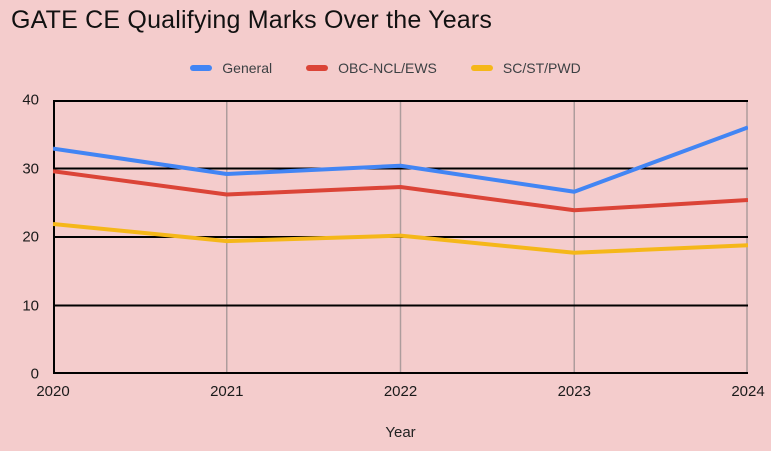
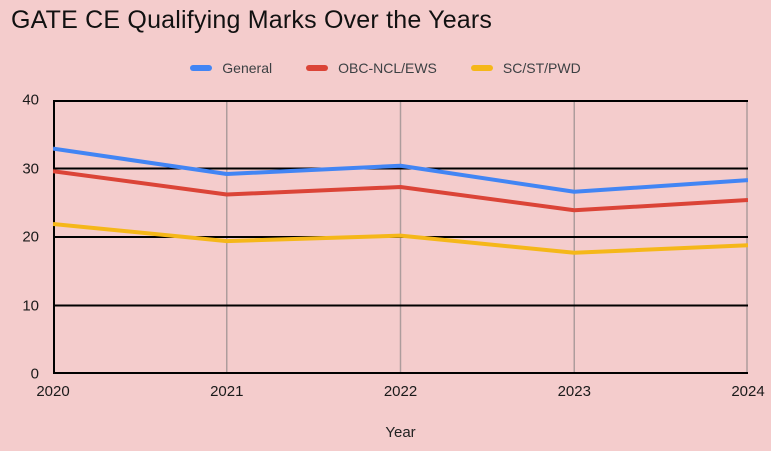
General/2024: 36 -> 28
